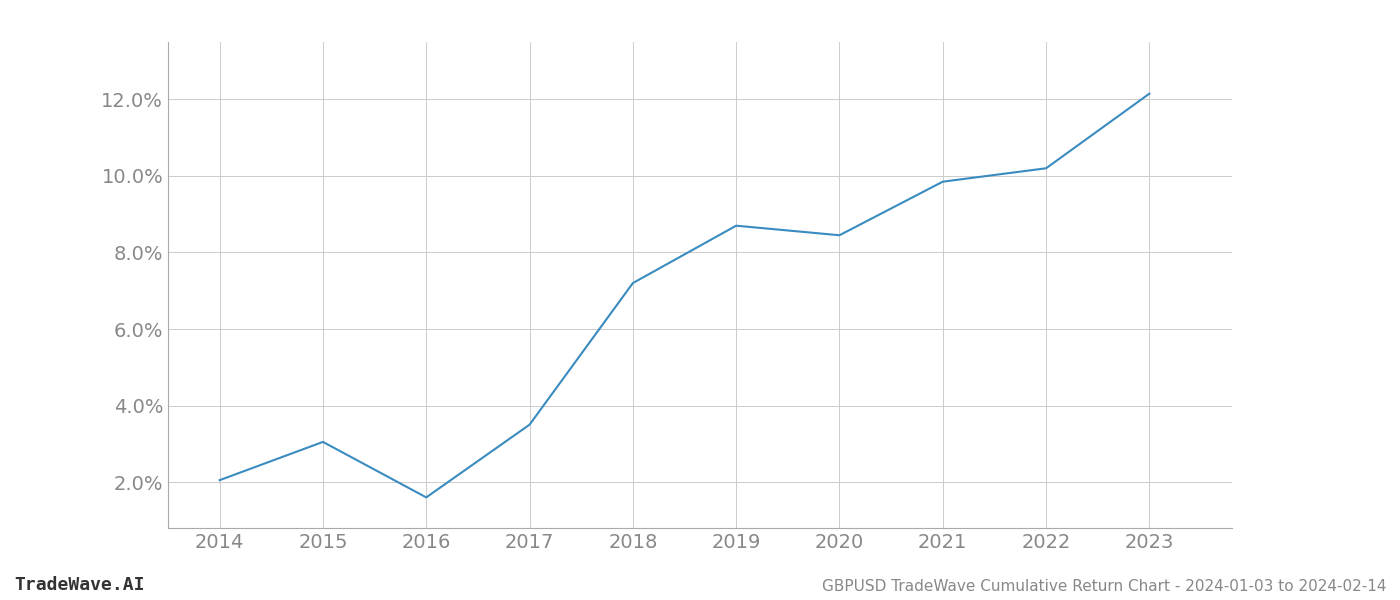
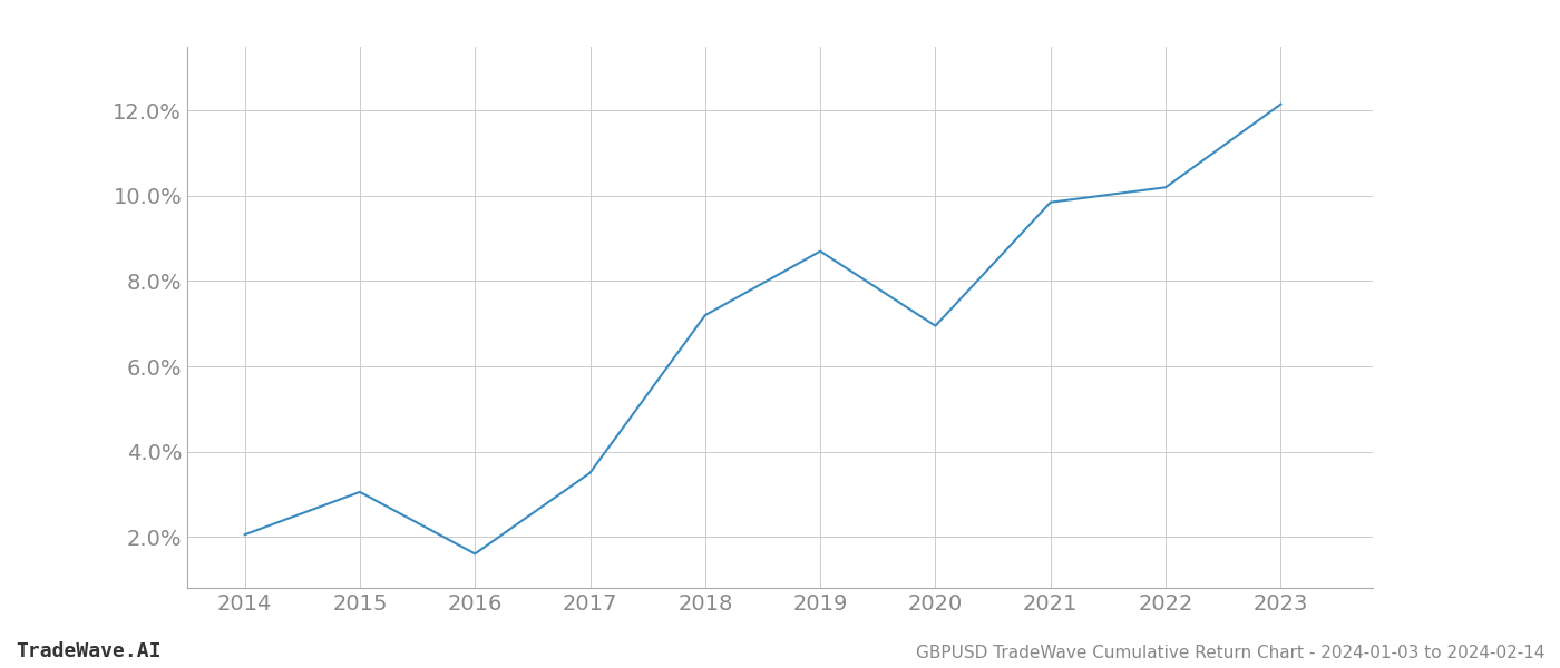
2020: 8.45% -> 6.95%
